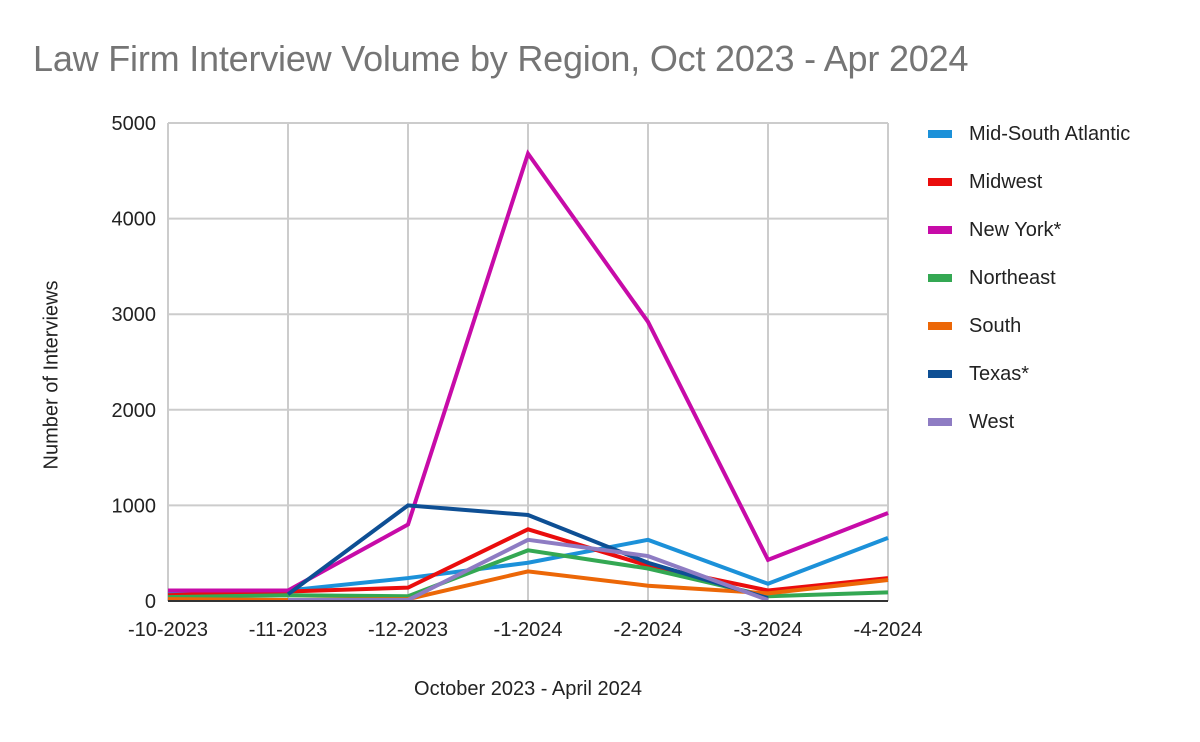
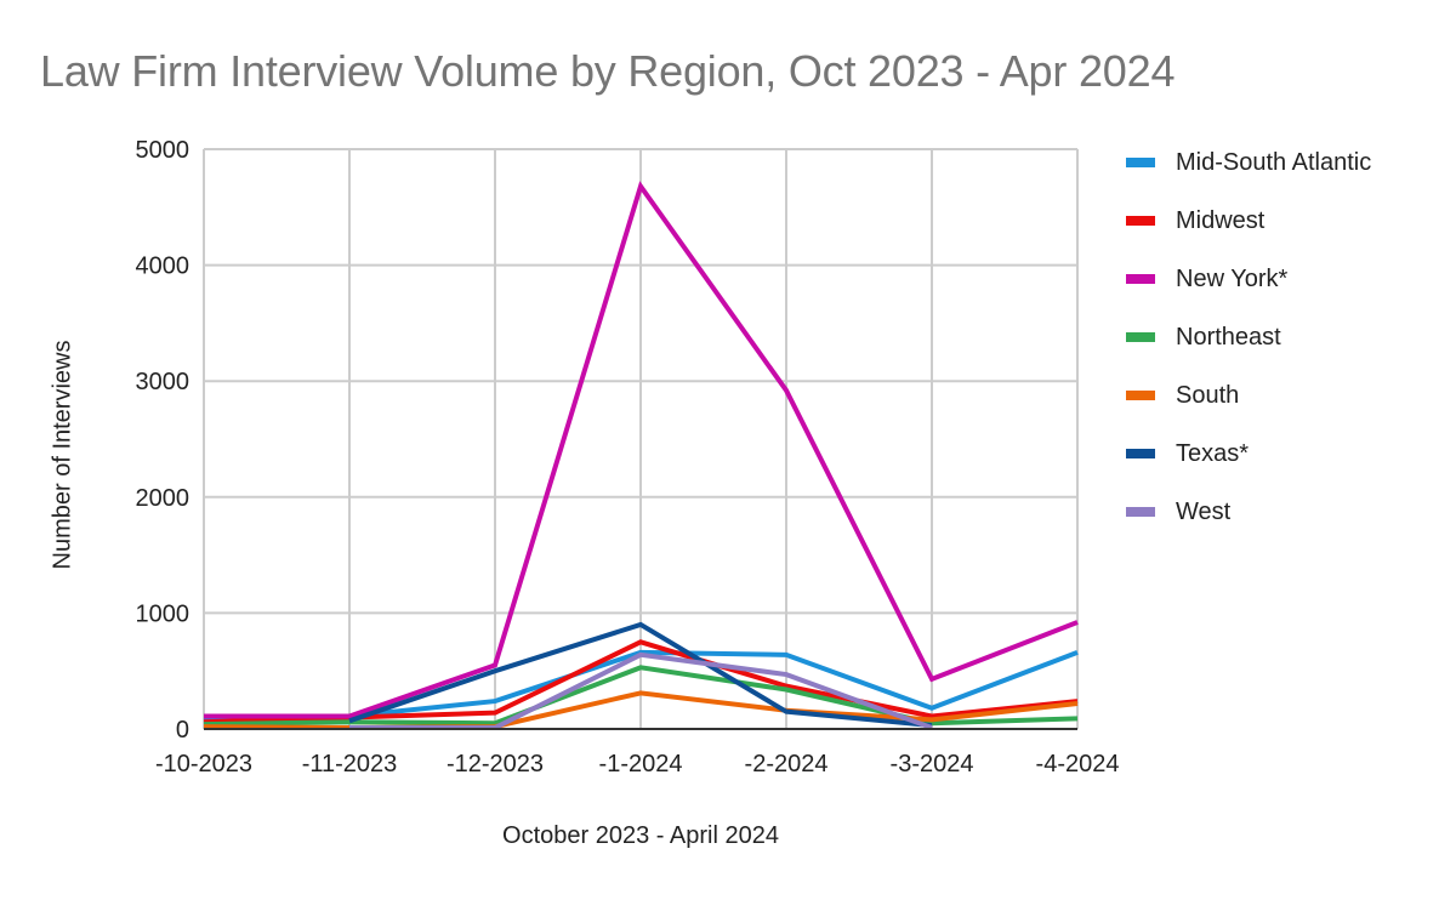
New York*/-12-2023: 800 -> 600
Texas*/-12-2023: 1000 -> 500
Mid-South Atlantic/-1-2024: 400 -> 700
Texas*/-2-2024: 400 -> 200
